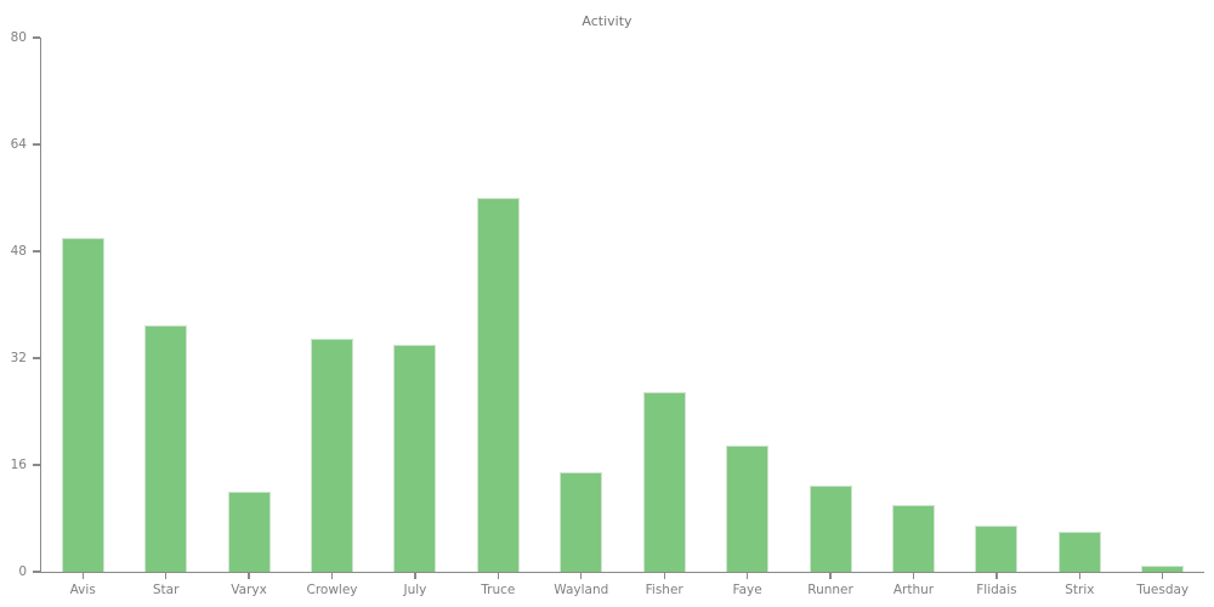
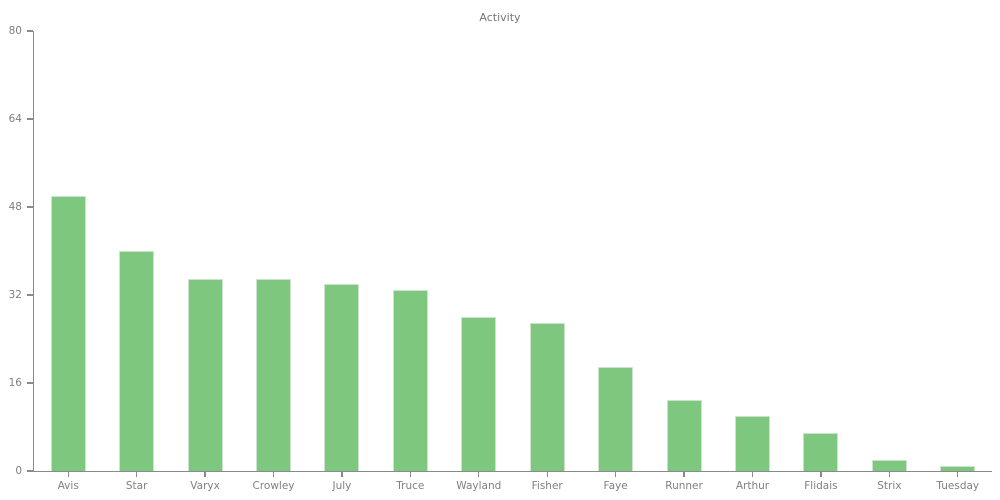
Star: 37 -> 40
Varyx: 12 -> 35
Truce: 56 -> 33
Wayland: 15 -> 28
Strix: 6 -> 2
